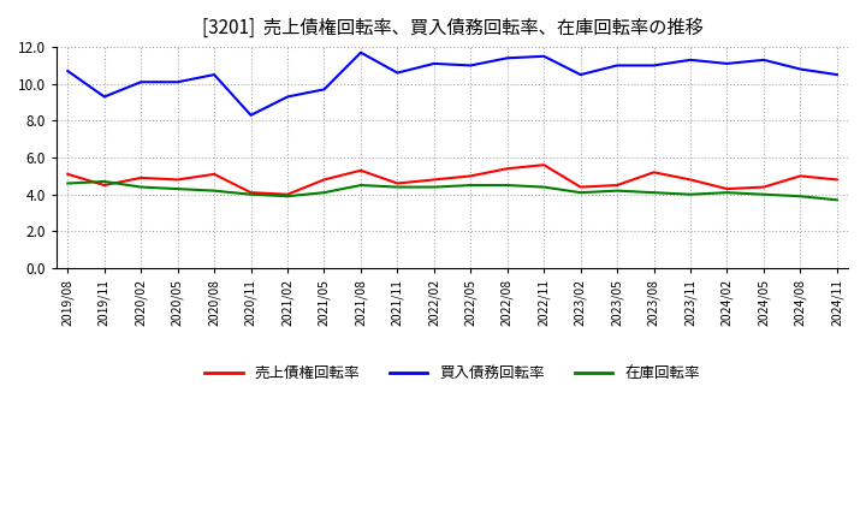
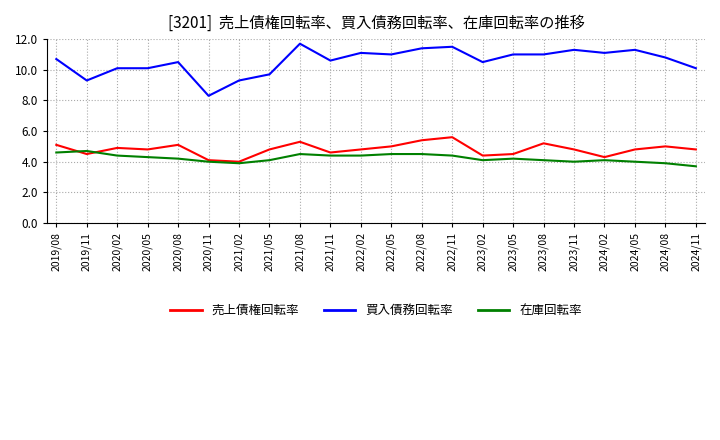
売上債権回転率/2024/05: 4.4 -> 4.8
買入債務回転率/2024/11: 10.5 -> 10.1
